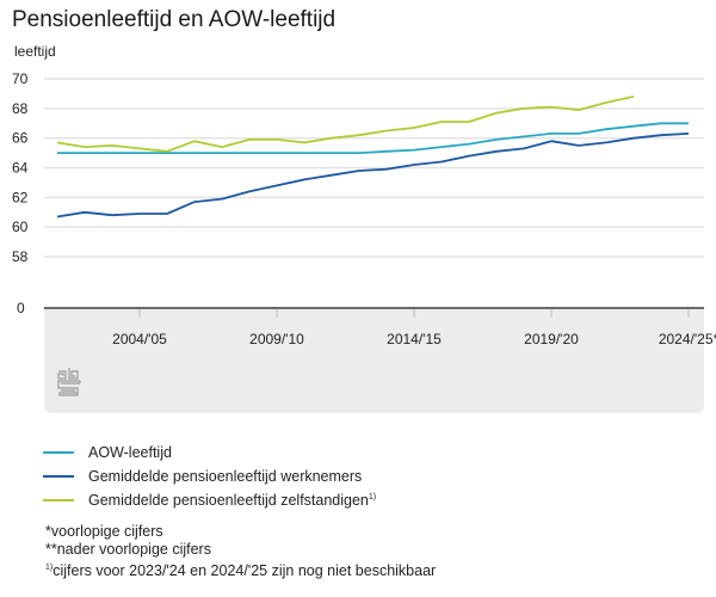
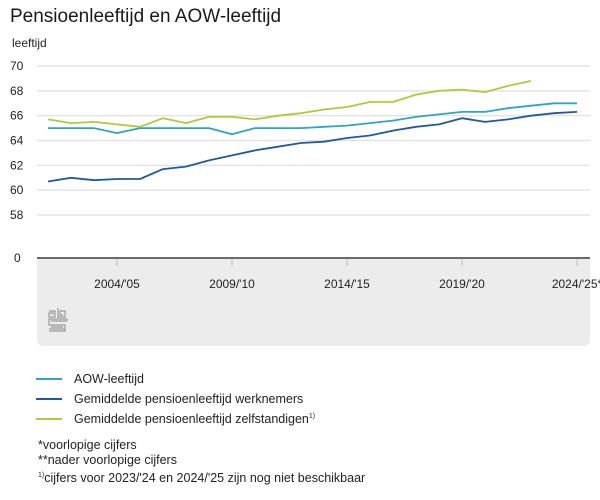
AOW-leeftijd/2004/'05: 65.0 -> 64.6
AOW-leeftijd/2009/'10: 65.0 -> 64.5
